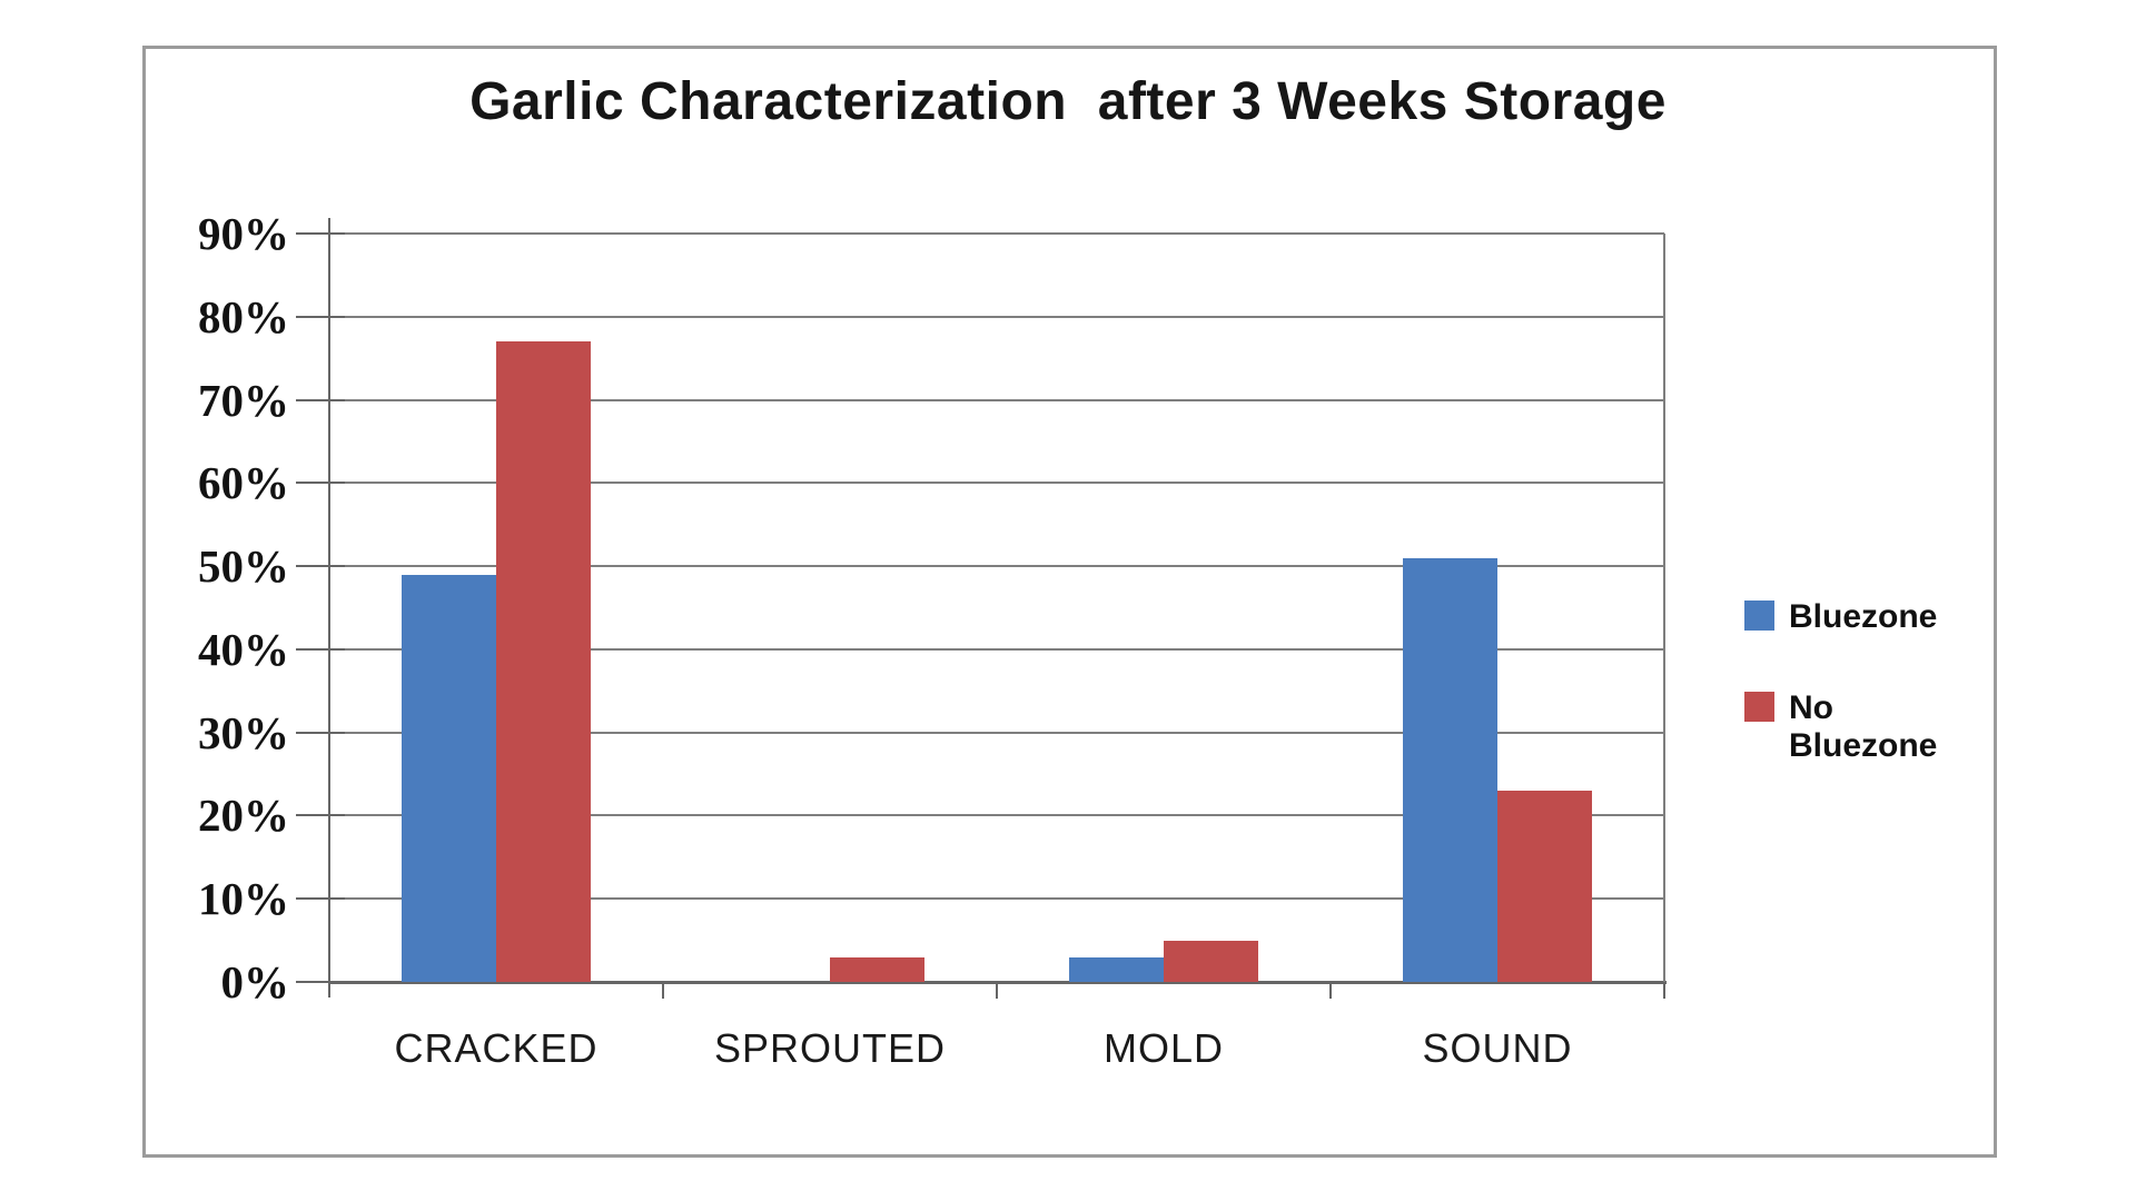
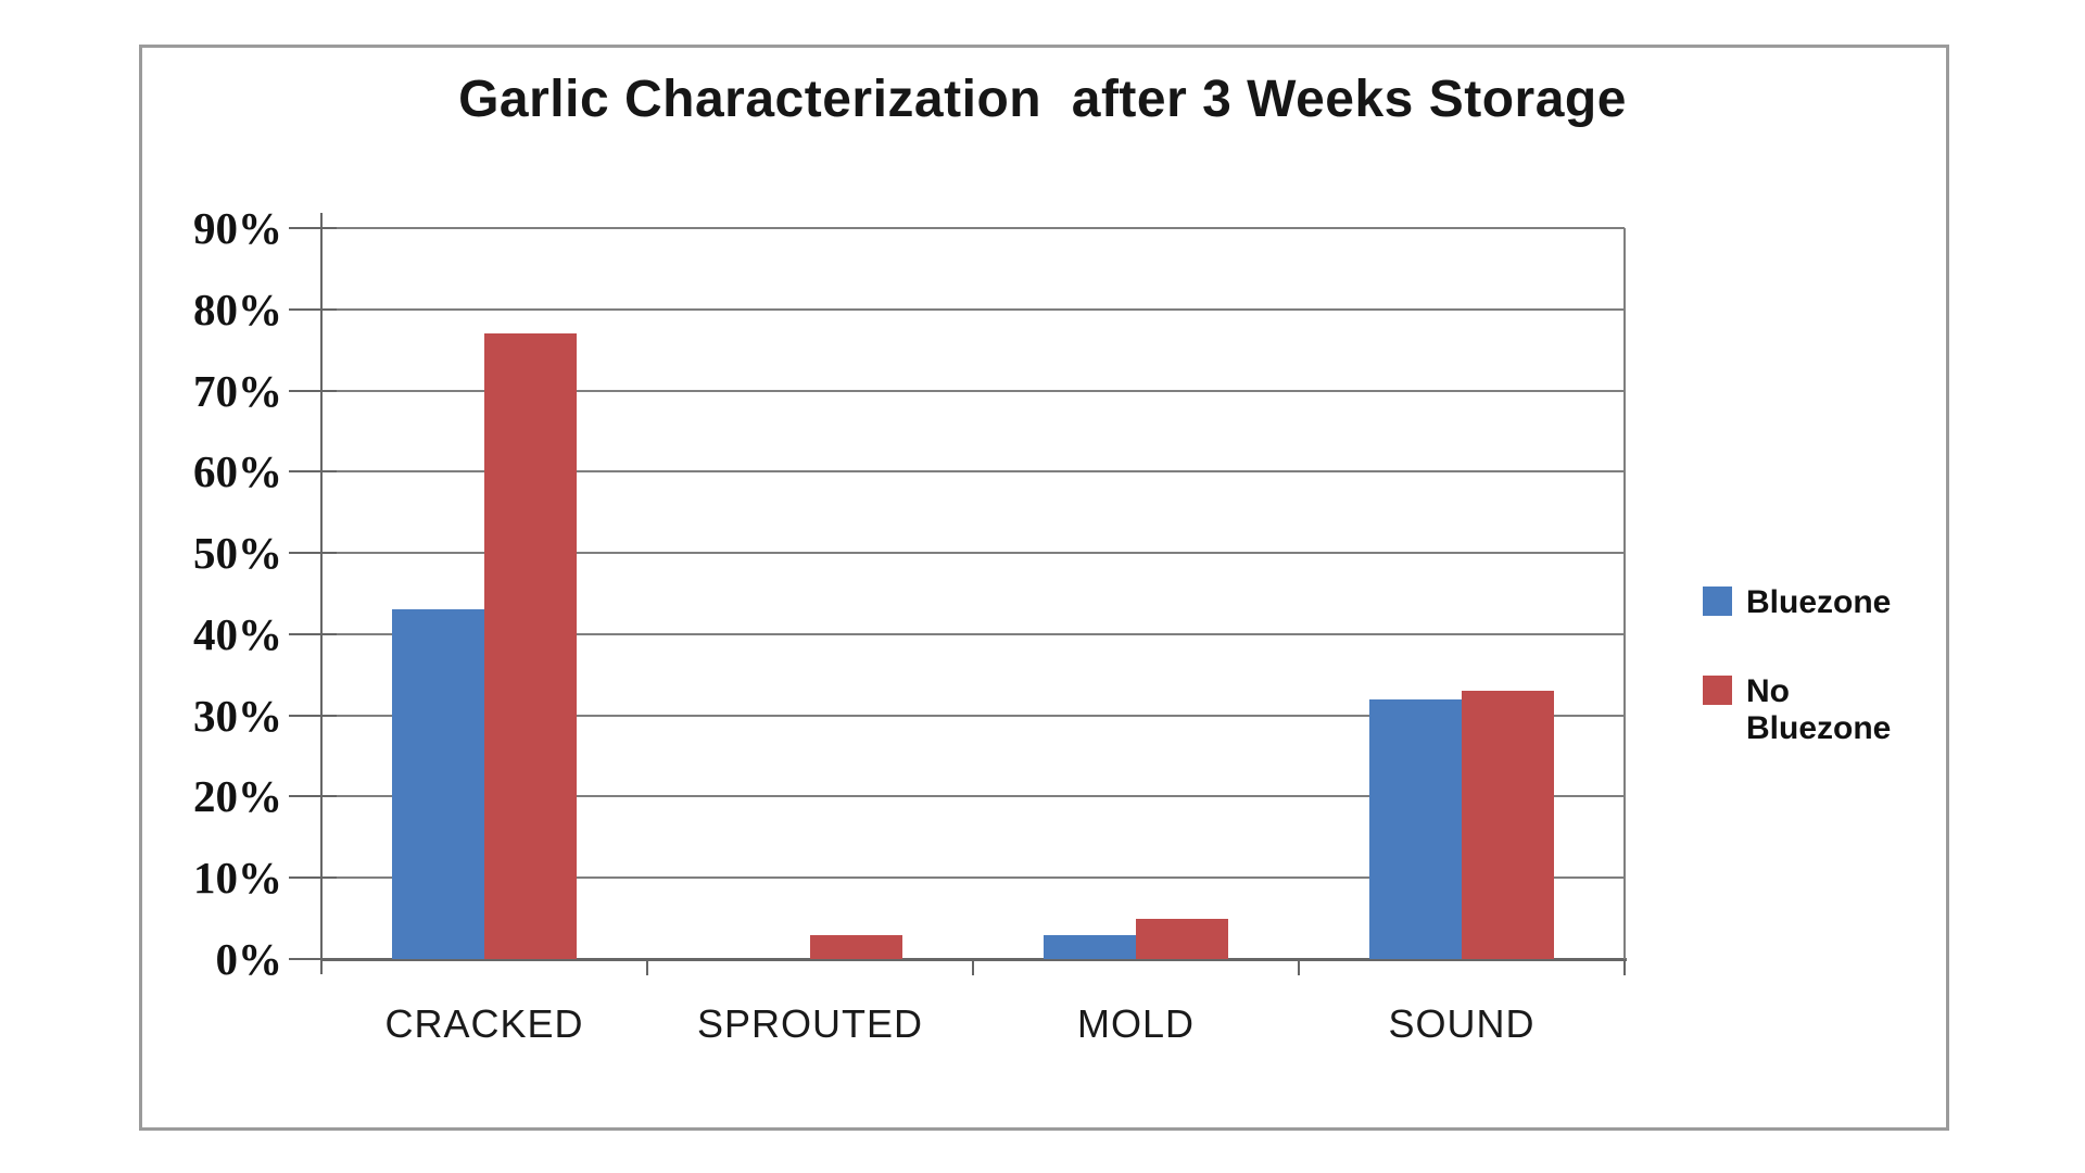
Bluezone/CRACKED: 49% -> 43%
Bluezone/SOUND: 51% -> 32%
No Bluezone/SOUND: 23% -> 33%
